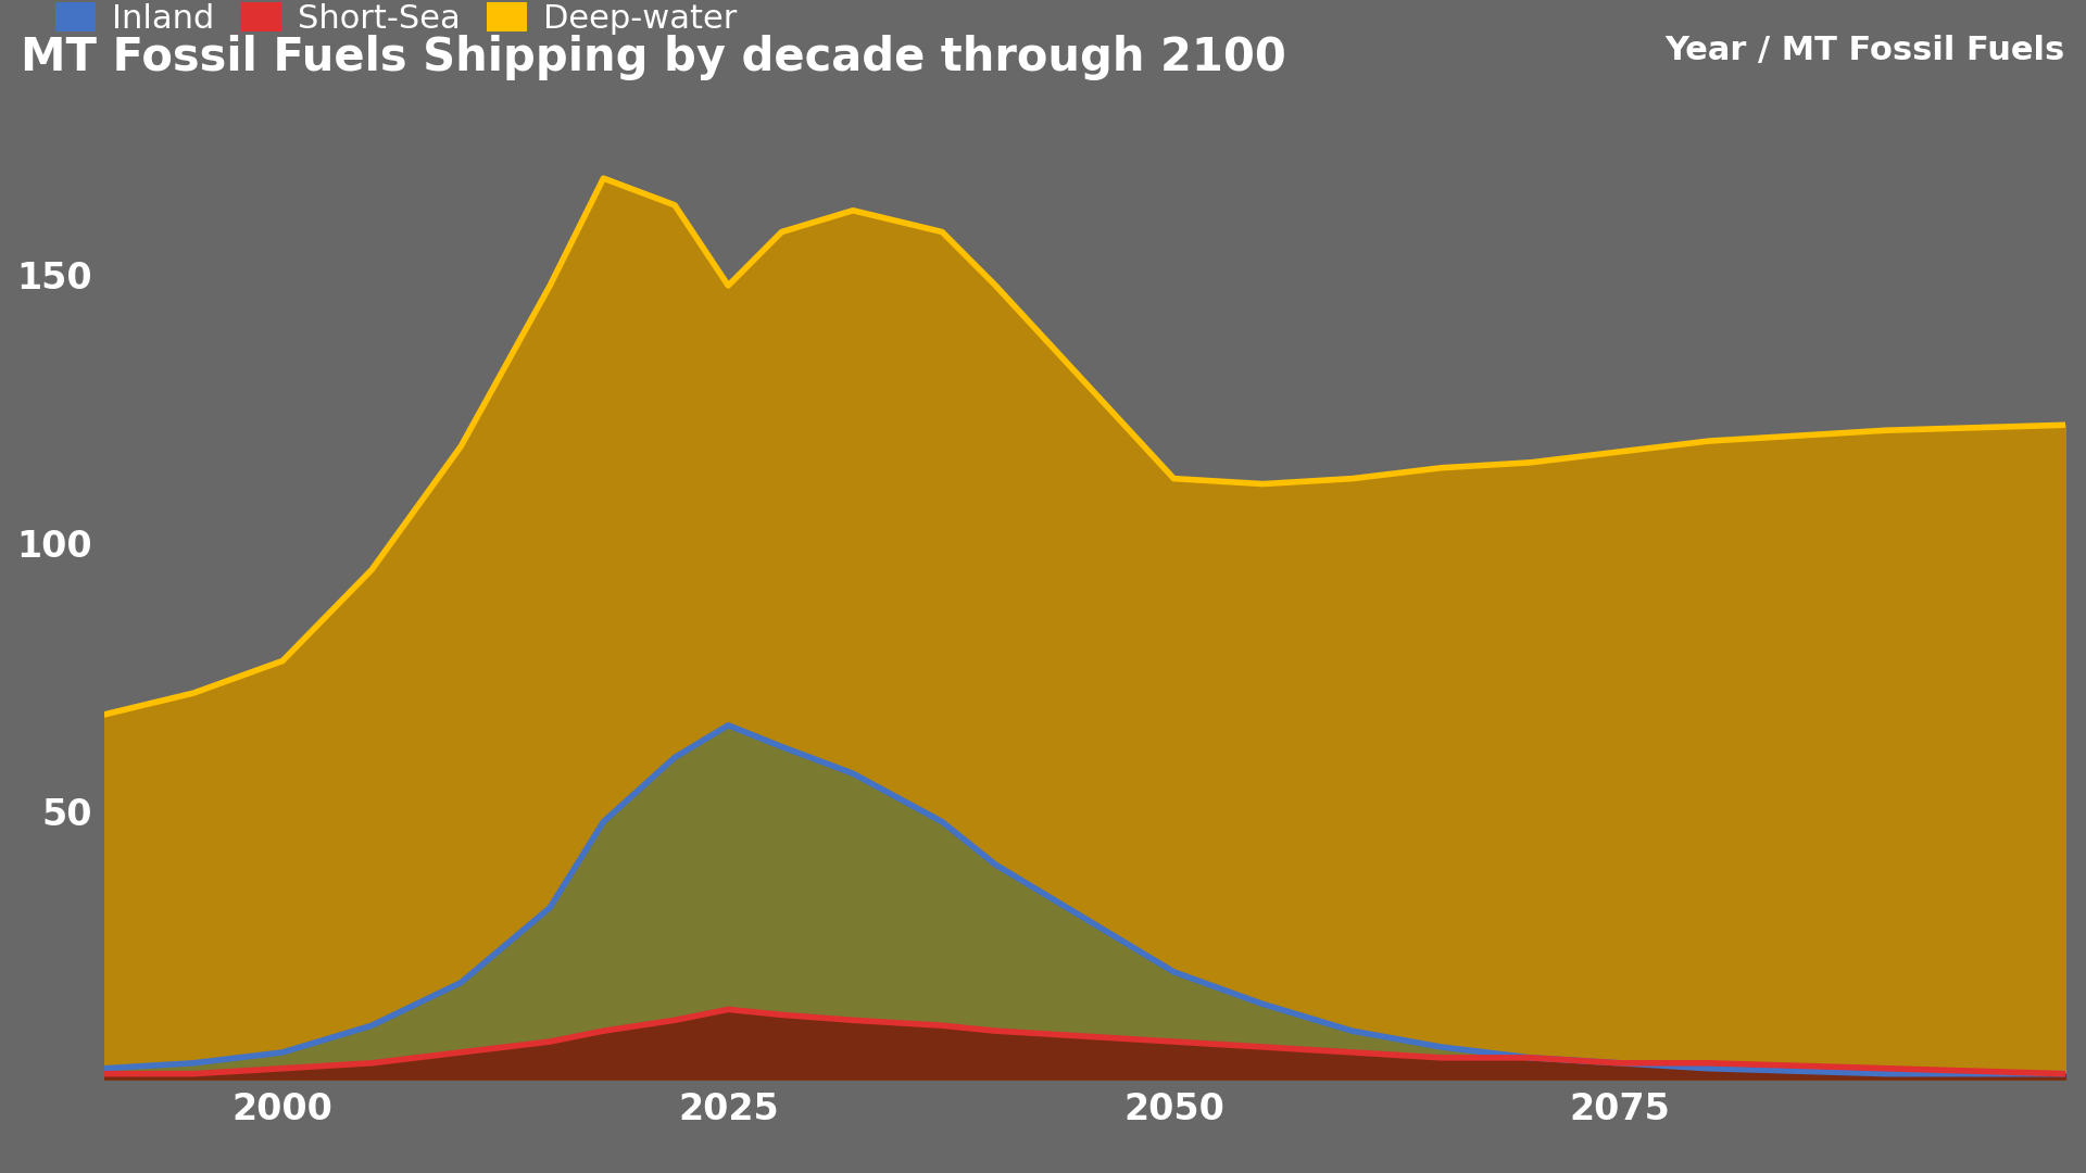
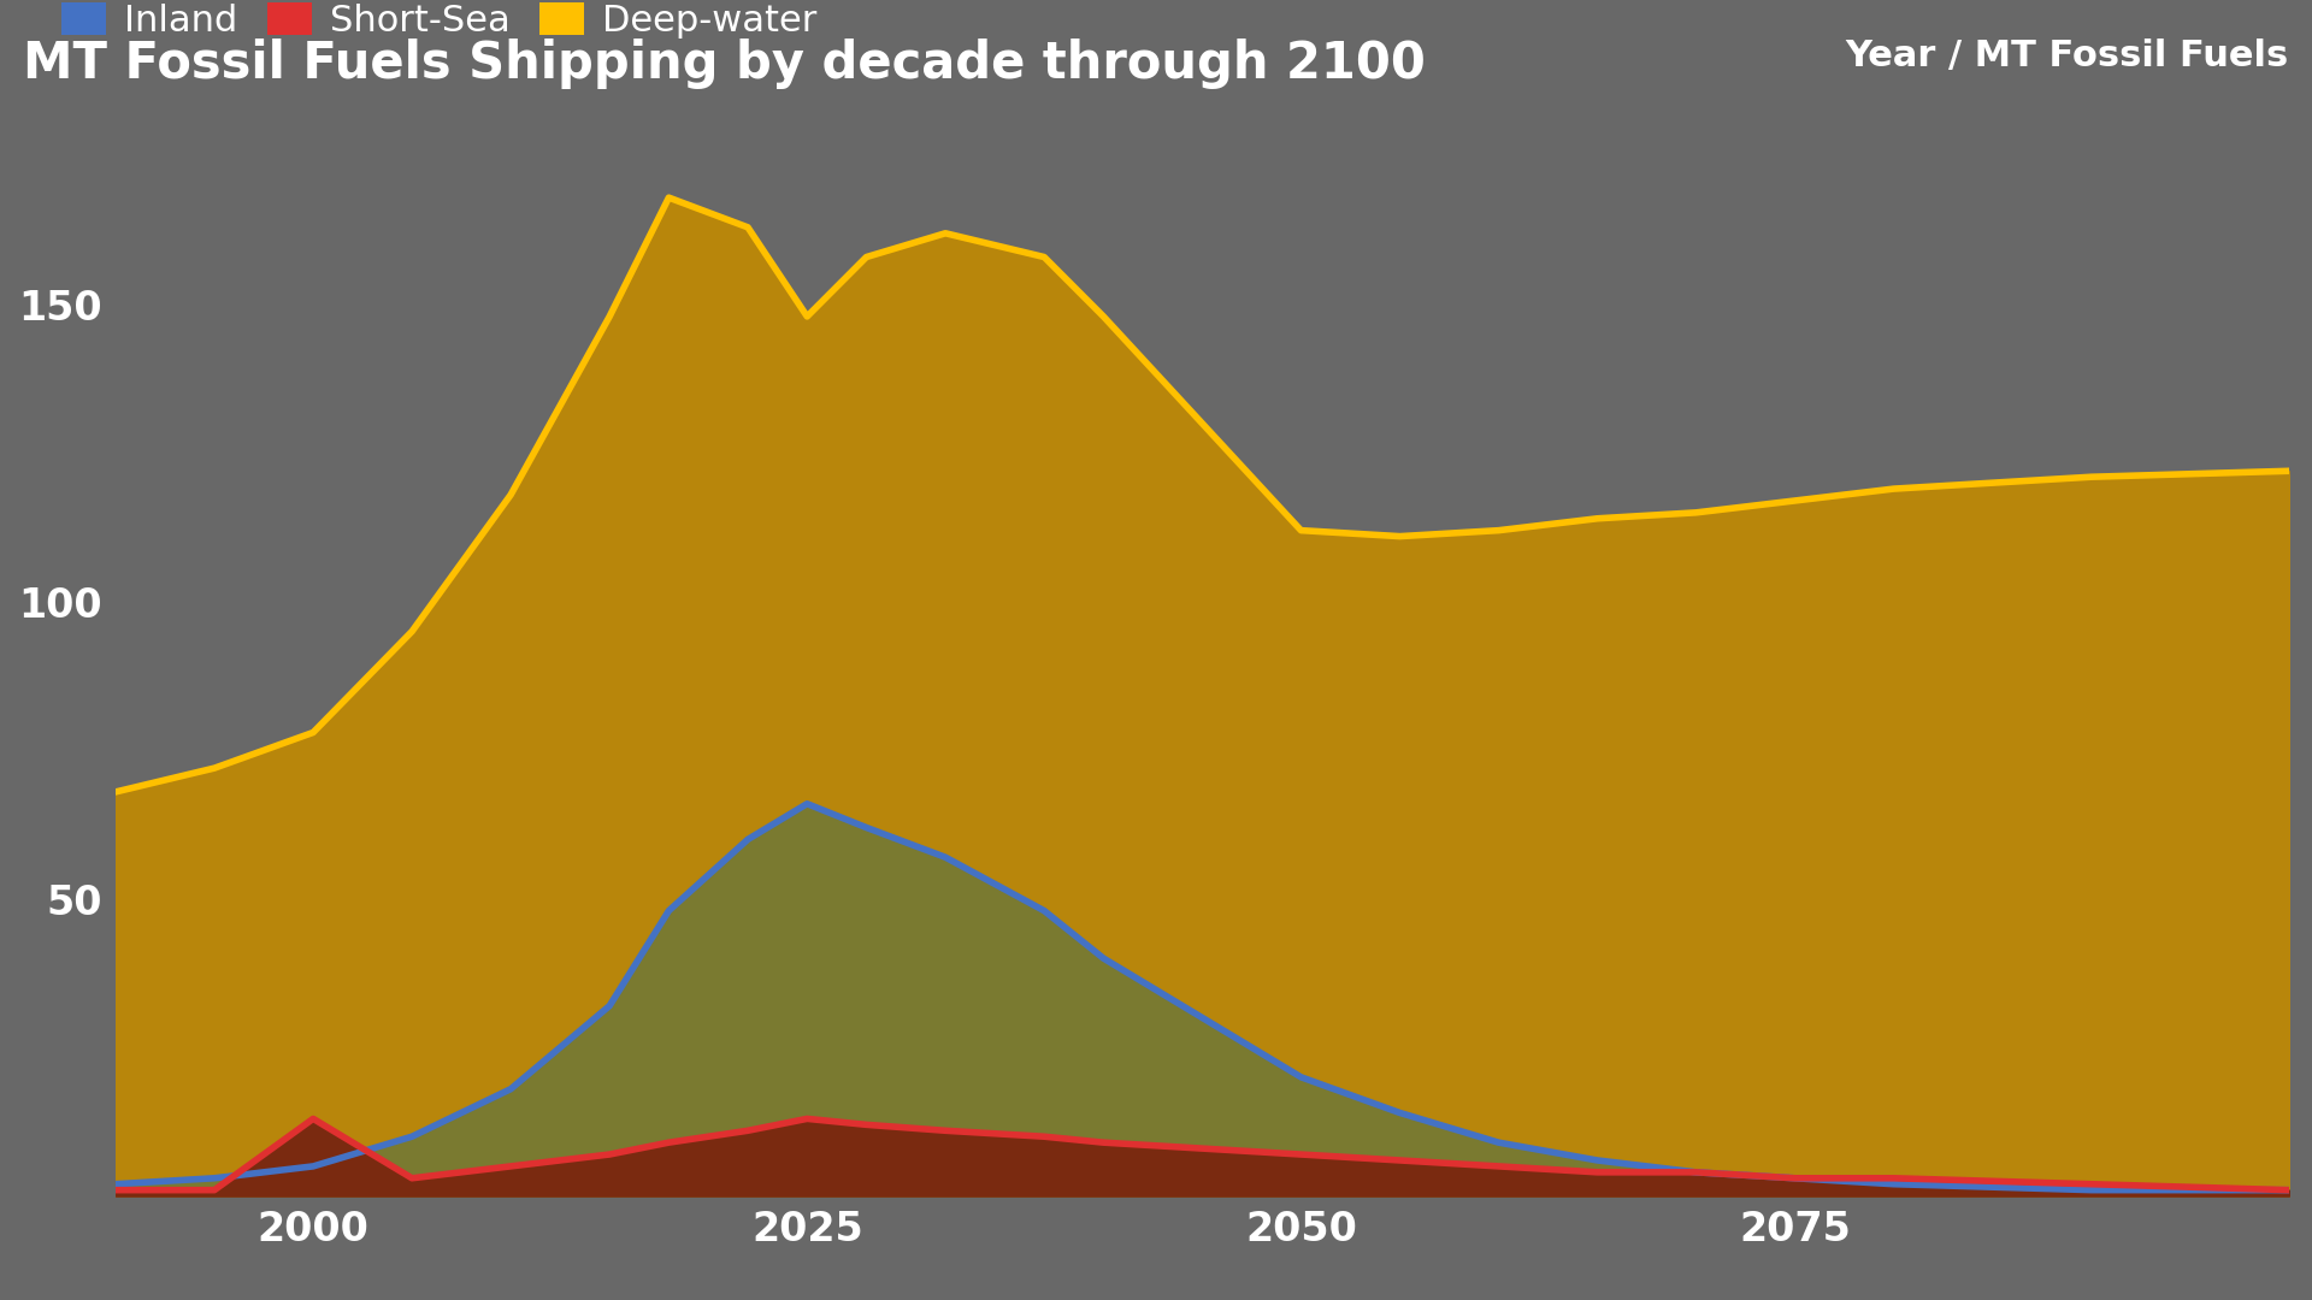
Short-Sea/2000: 2 -> 13
